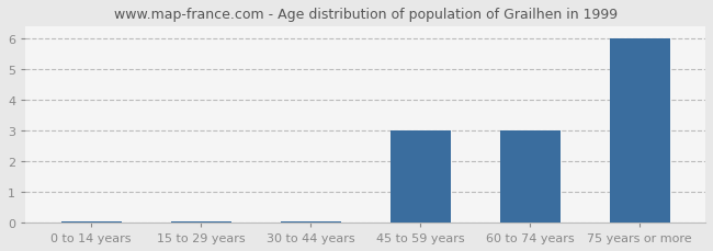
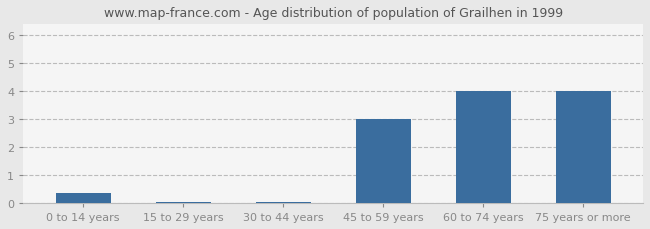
0 to 14 years: 0.05 -> 0.35
60 to 74 years: 3.00 -> 4.00
75 years or more: 6.00 -> 4.00
